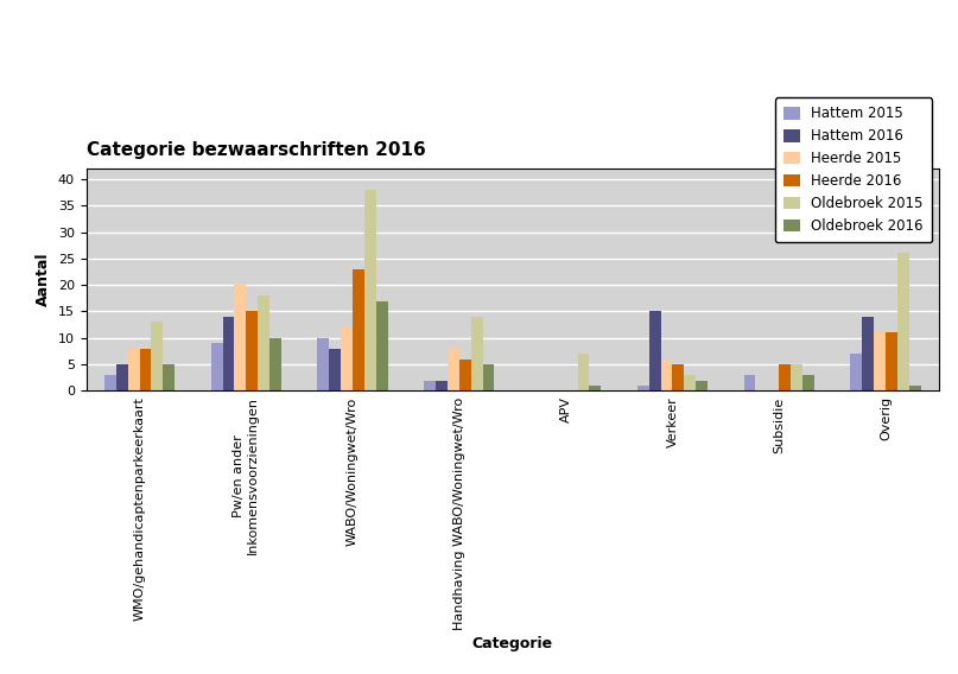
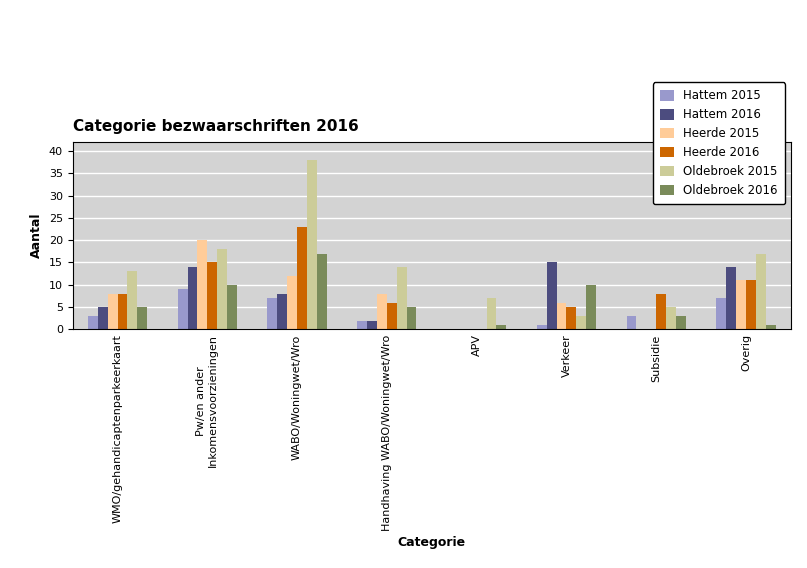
Hattem 2015/WABO/Woningwet/Wro: 10 -> 7
Oldebroek 2016/Verkeer: 2 -> 10
Heerde 2016/Subsidie: 5 -> 8
Oldebroek 2015/Overig: 26 -> 17
